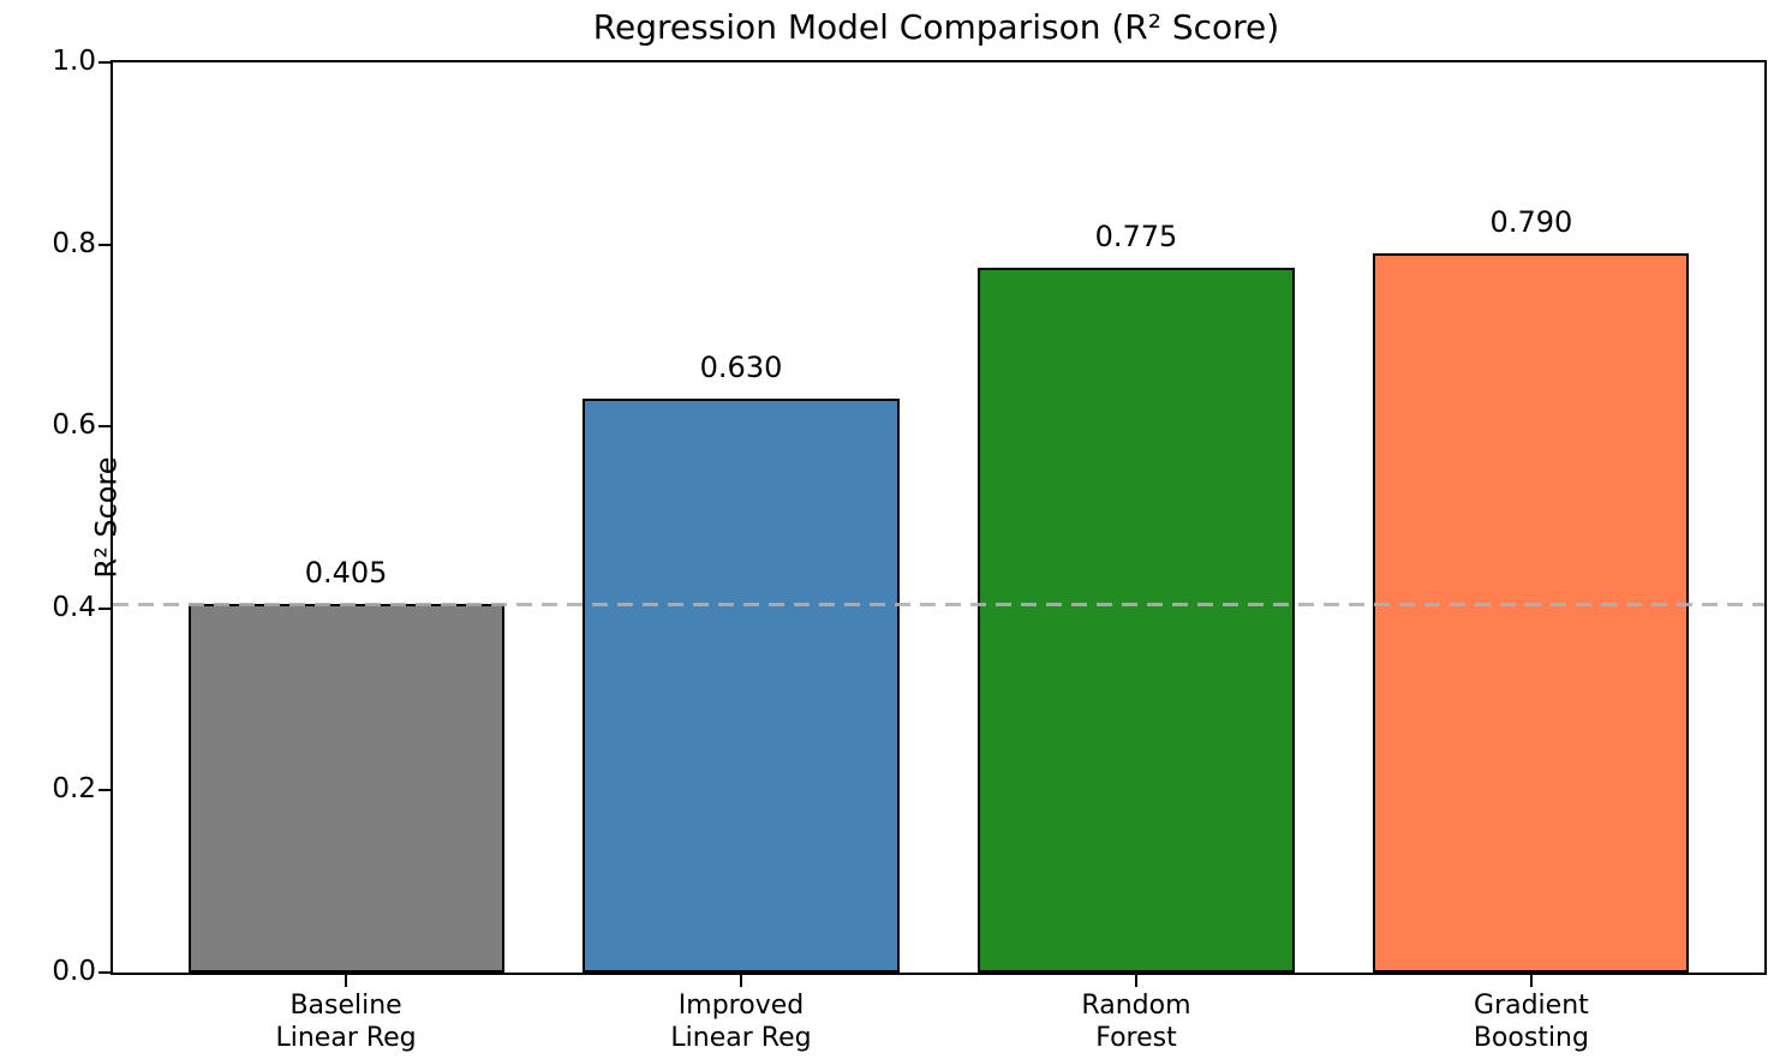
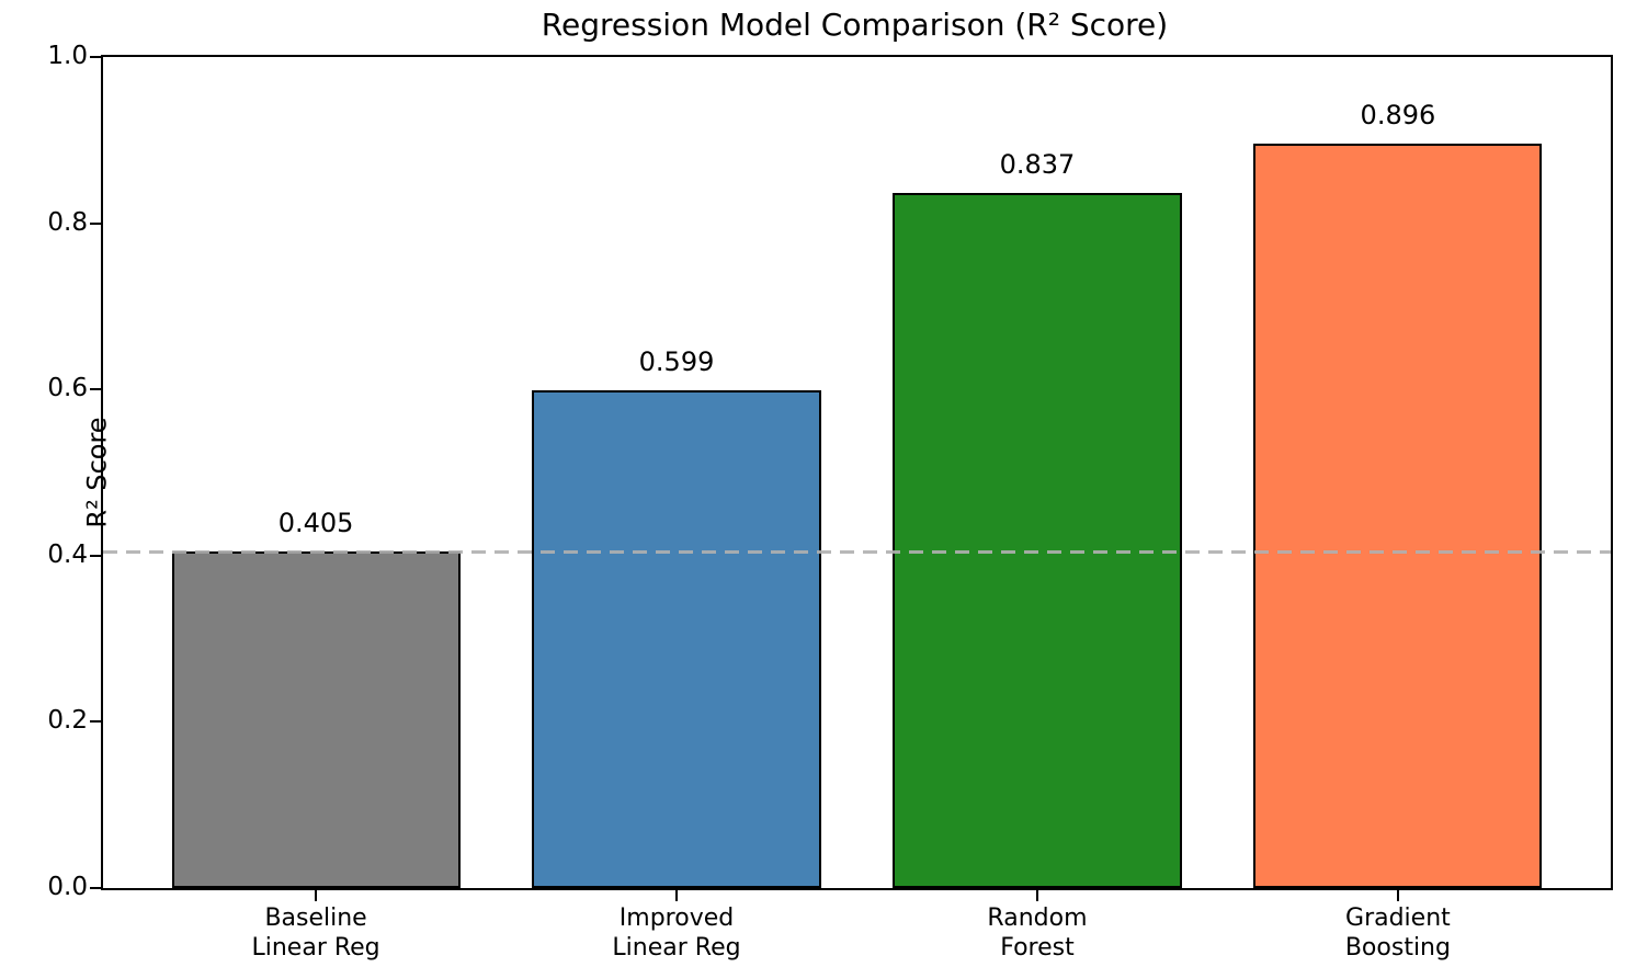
Improved Linear Reg: 0.630 -> 0.599
Random Forest: 0.775 -> 0.837
Gradient Boosting: 0.790 -> 0.896
